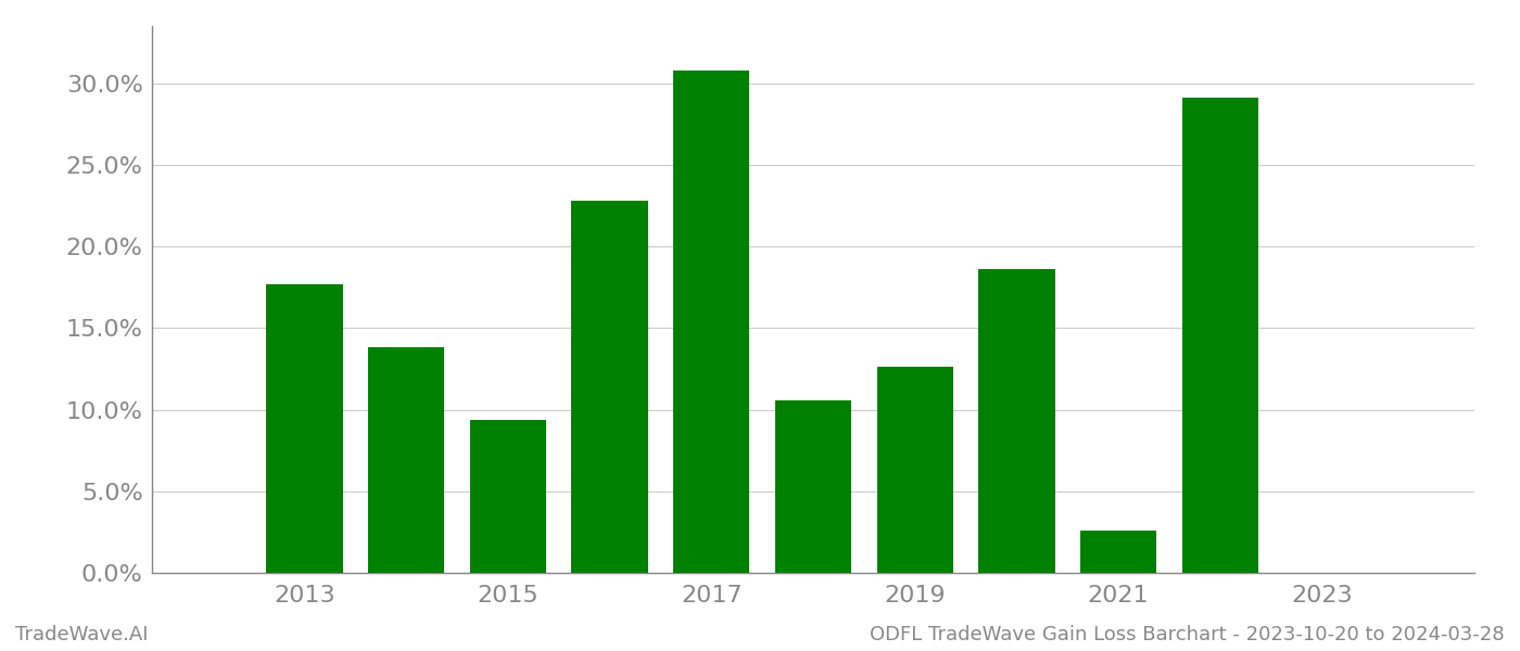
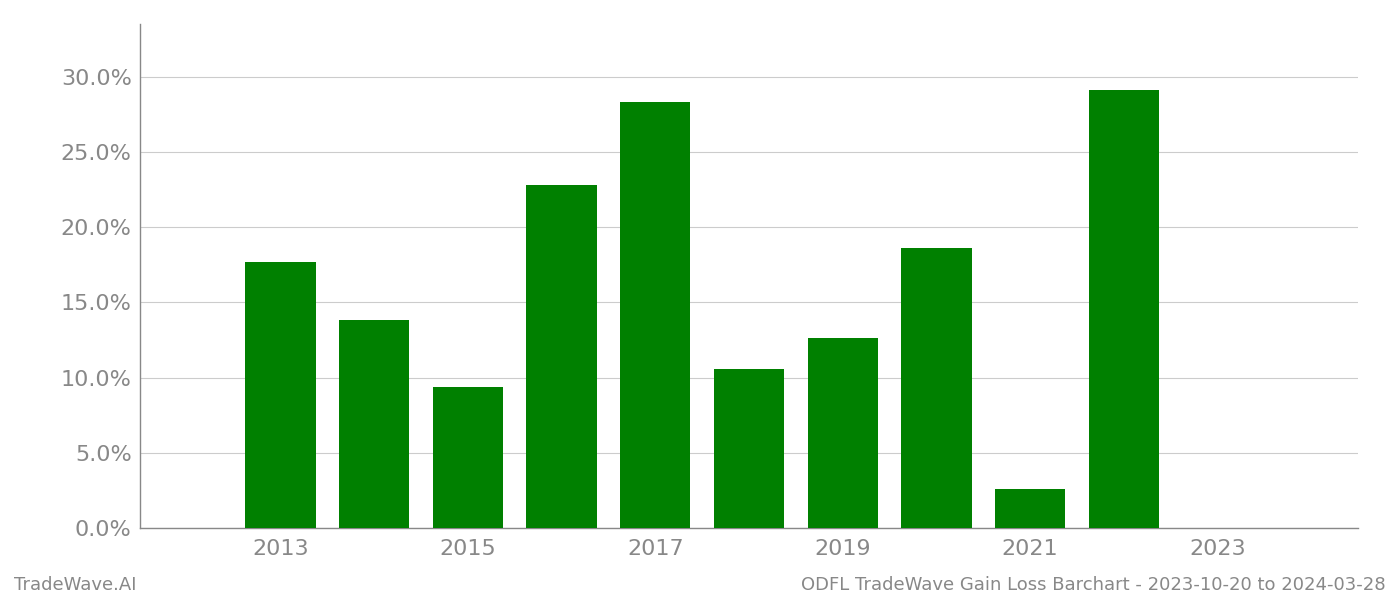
2017: 30.8% -> 28.3%
